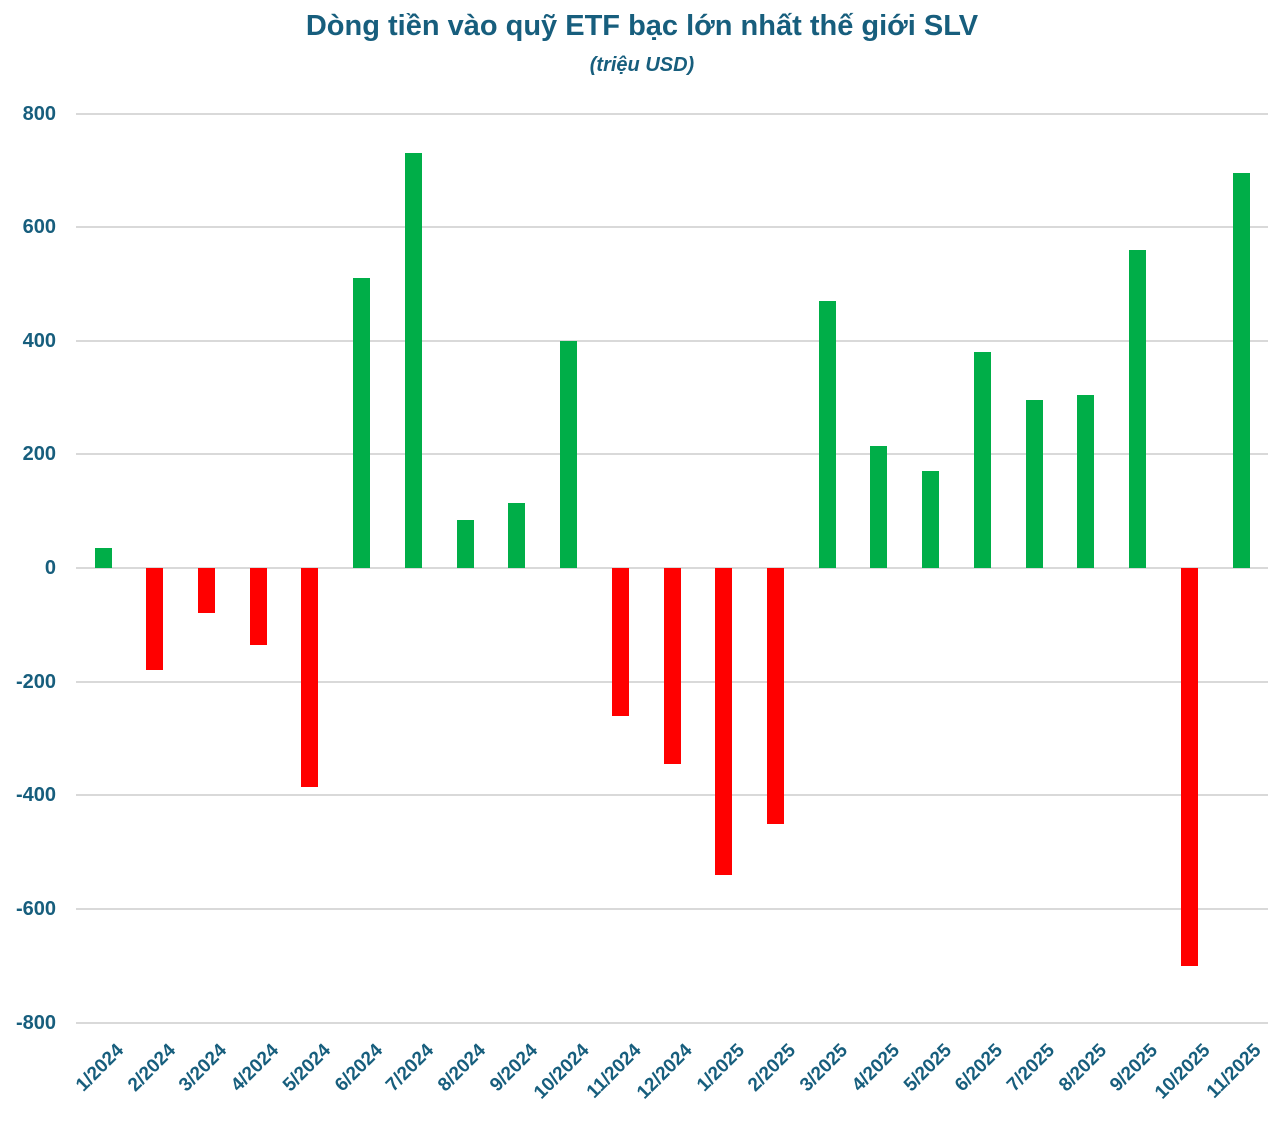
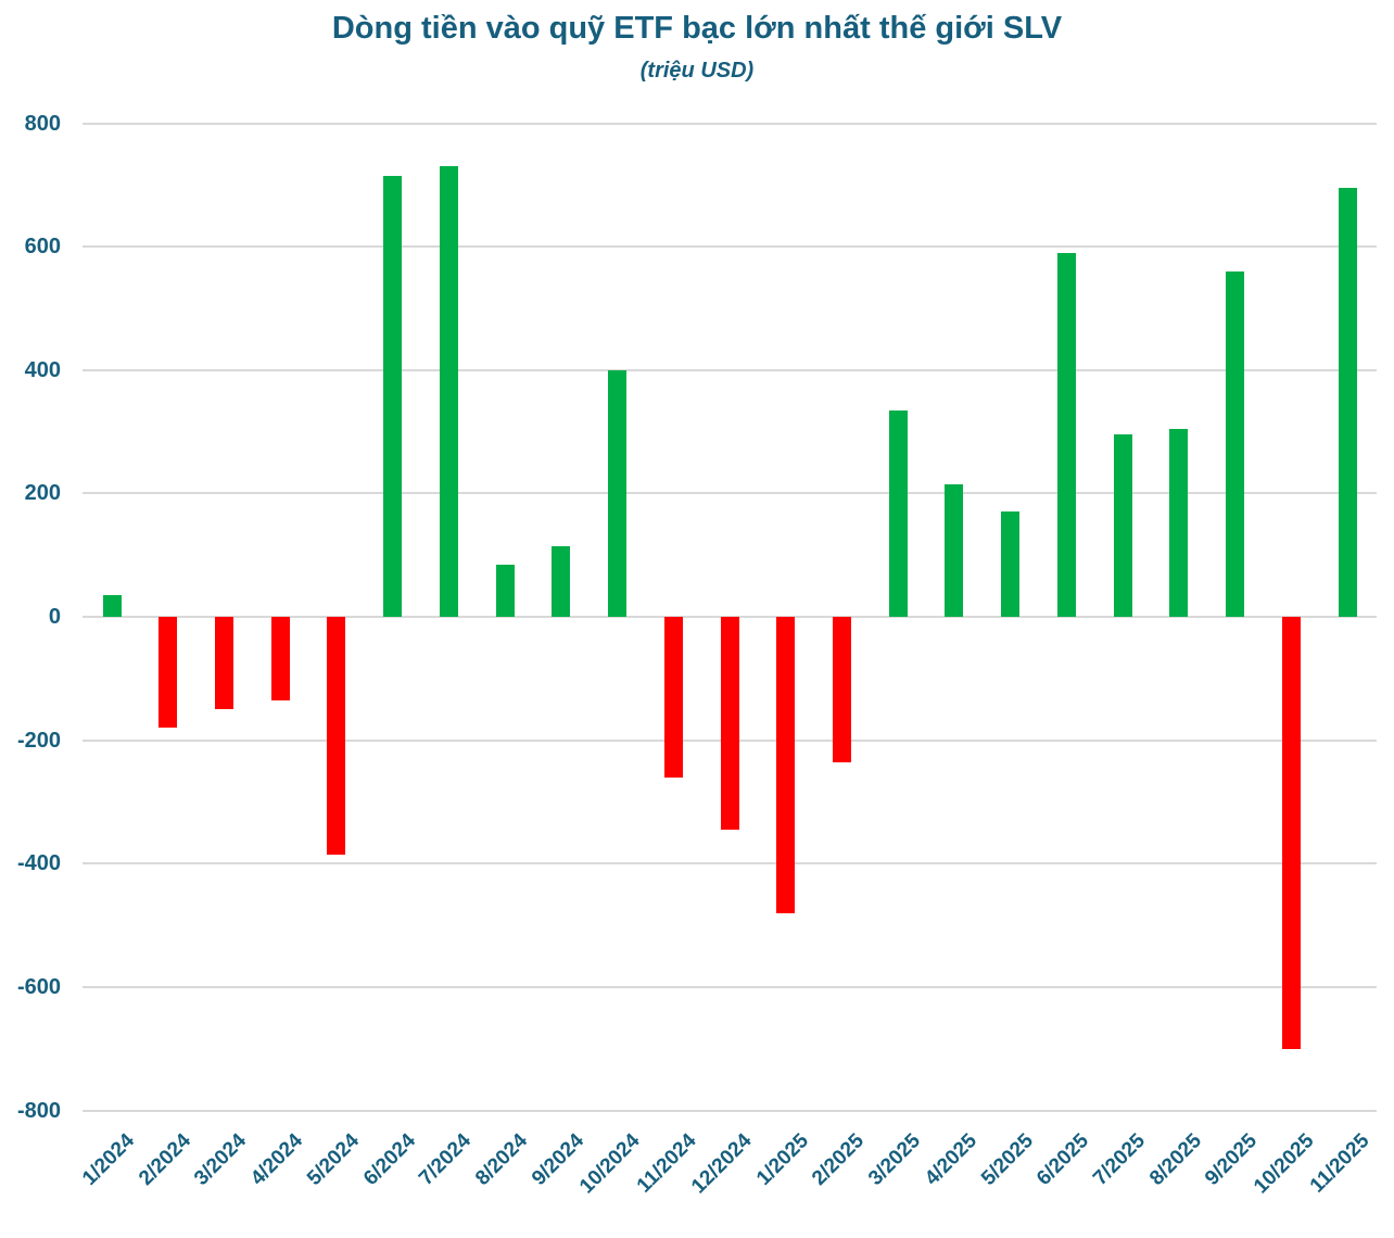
3/2024: -80 -> -150
6/2024: 510 -> 720
1/2025: -540 -> -480
2/2025: -450 -> -240
3/2025: 470 -> 340
6/2025: 380 -> 590
